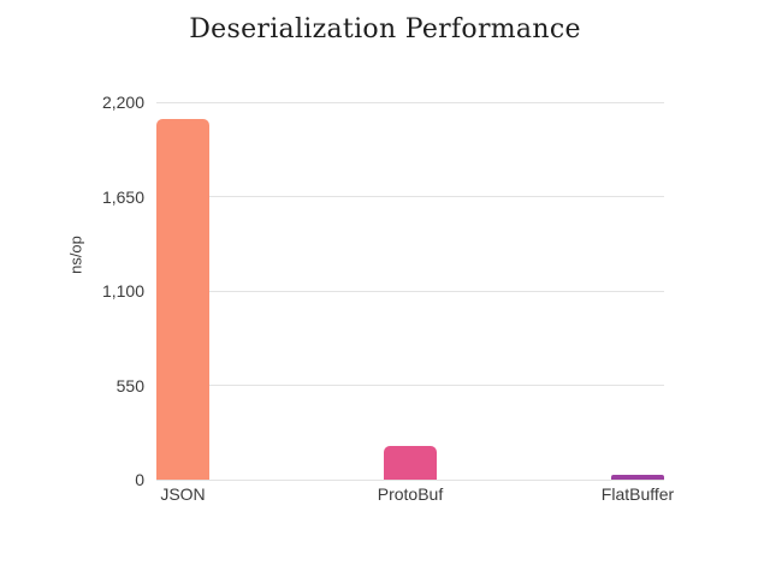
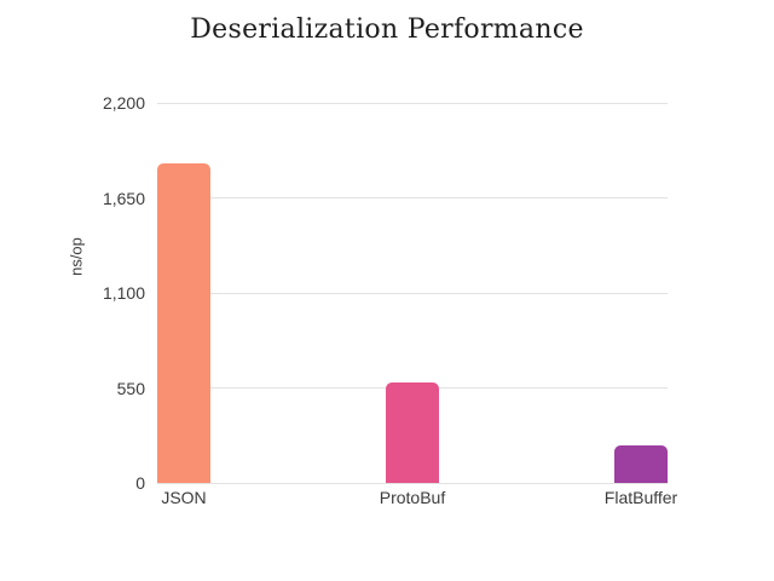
JSON: 2100 -> 1850
ProtoBuf: 200 -> 580
FlatBuffer: 20 -> 220
